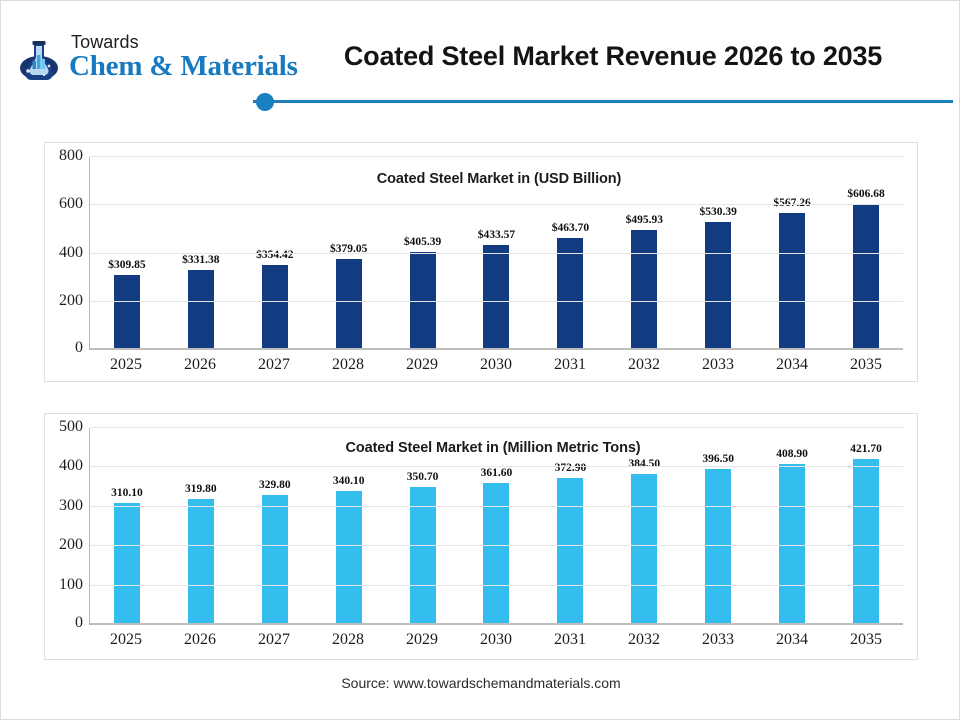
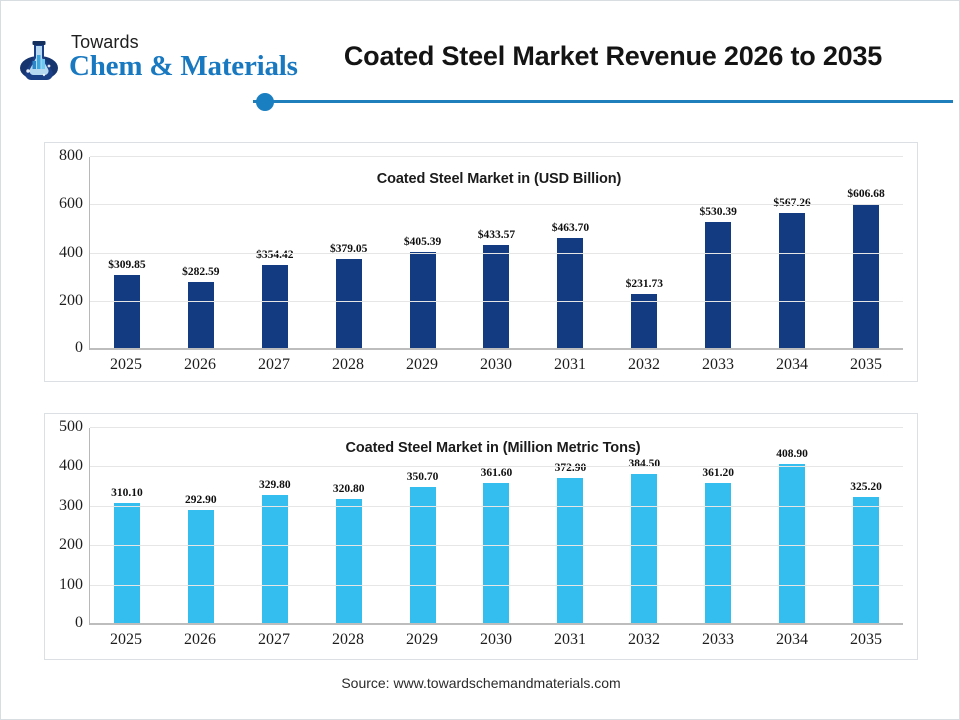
Coated Steel Market in (USD Billion)/2026: $331.38 -> $282.59
Coated Steel Market in (USD Billion)/2032: $495.93 -> $231.73
Coated Steel Market in (Million Metric Tons)/2026: 319.80 -> 292.90
Coated Steel Market in (Million Metric Tons)/2028: 340.10 -> 320.80
Coated Steel Market in (Million Metric Tons)/2033: 396.50 -> 361.20
Coated Steel Market in (Million Metric Tons)/2035: 421.70 -> 325.20
